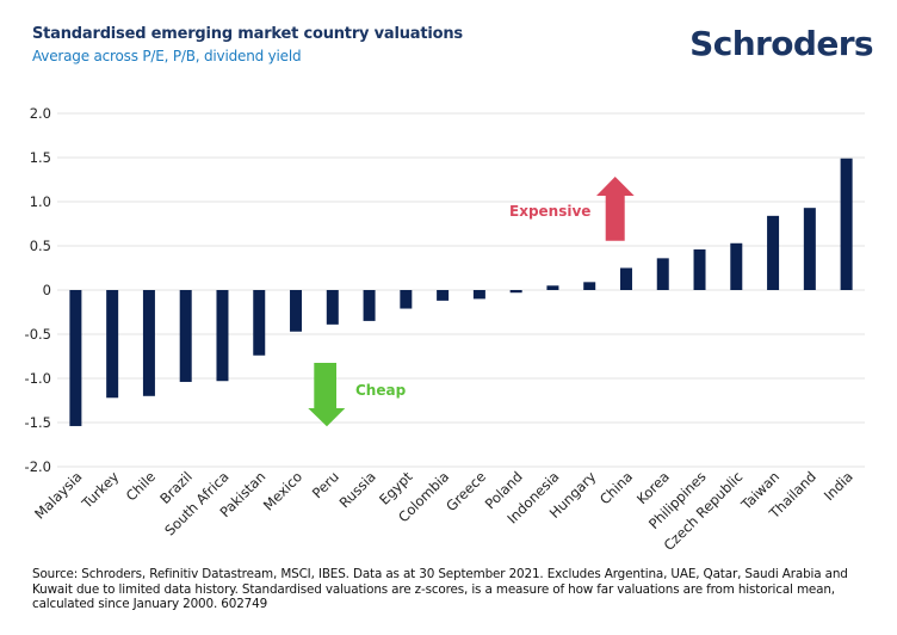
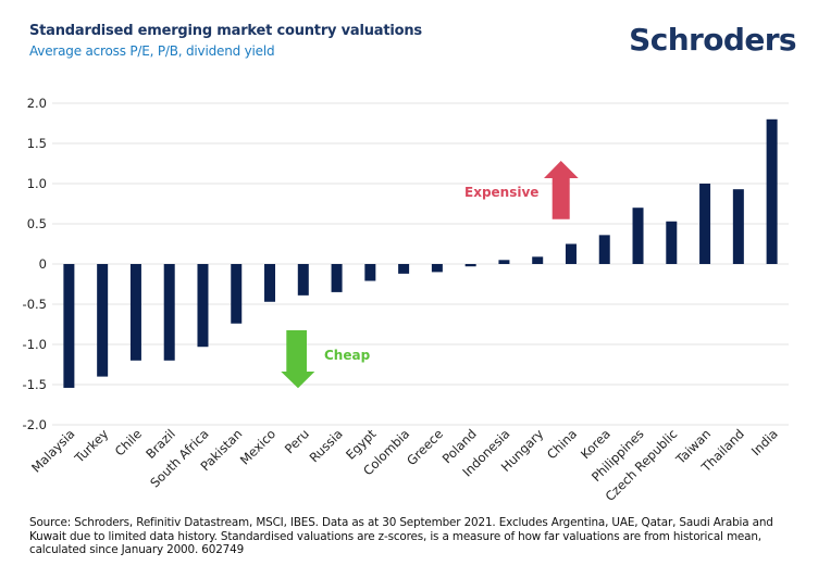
Turkey: -1.2 -> -1.4
Brazil: -1.0 -> -1.2
Philippines: 0.5 -> 0.7
Taiwan: 0.8 -> 1.0
India: 1.5 -> 1.8
